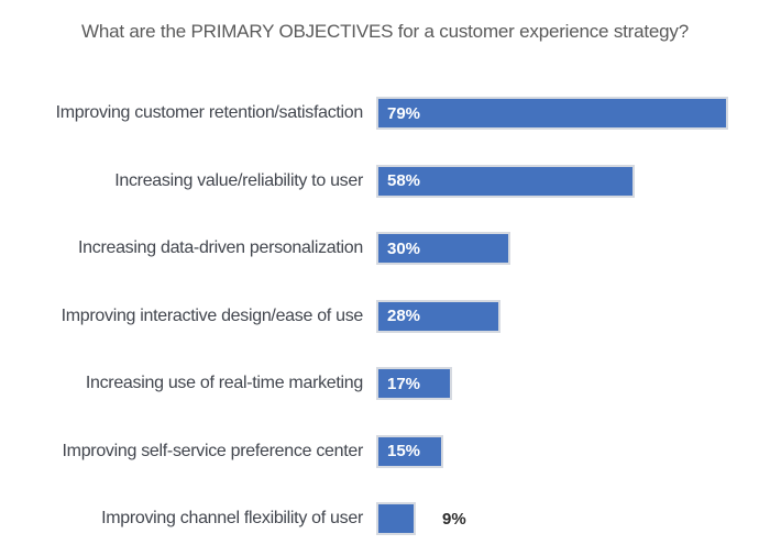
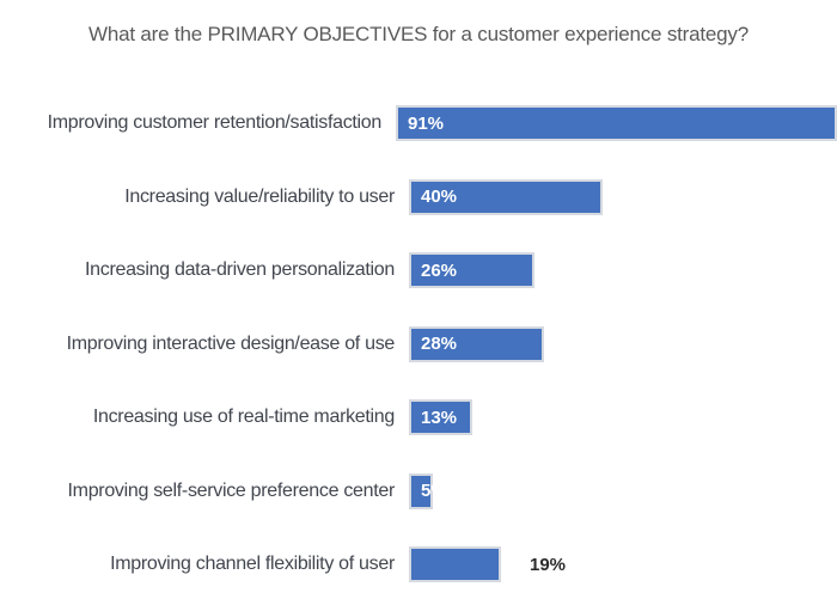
Improving customer retention/satisfaction: 79% -> 91%
Increasing value/reliability to user: 58% -> 40%
Increasing data-driven personalization: 30% -> 26%
Increasing use of real-time marketing: 17% -> 13%
Improving self-service preference center: 15% -> 5%
Improving channel flexibility of user: 9% -> 19%
